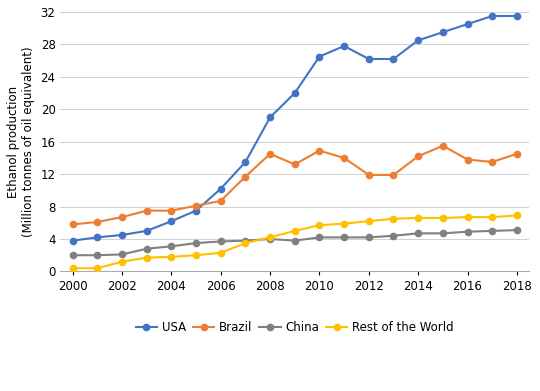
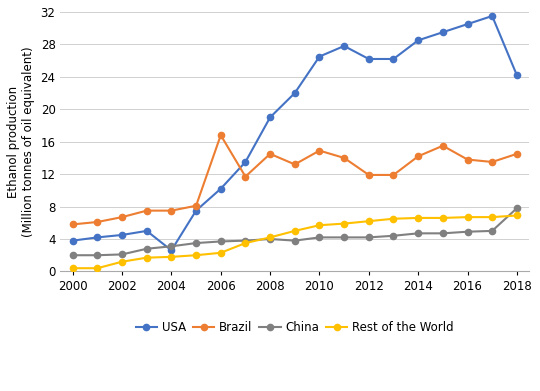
USA/2004: 6.2 -> 2.6
Brazil/2006: 8.7 -> 16.8
USA/2018: 31.5 -> 24.2
China/2018: 5.1 -> 7.8
